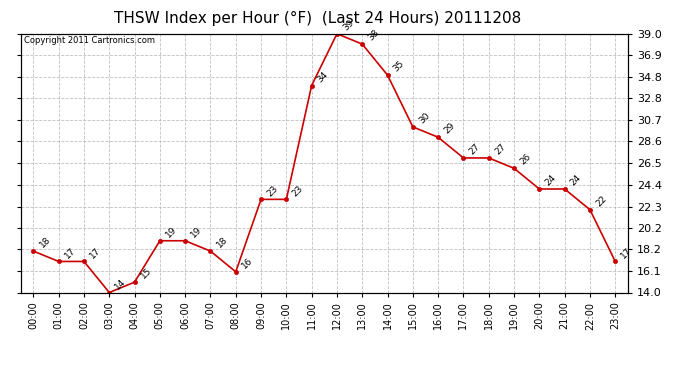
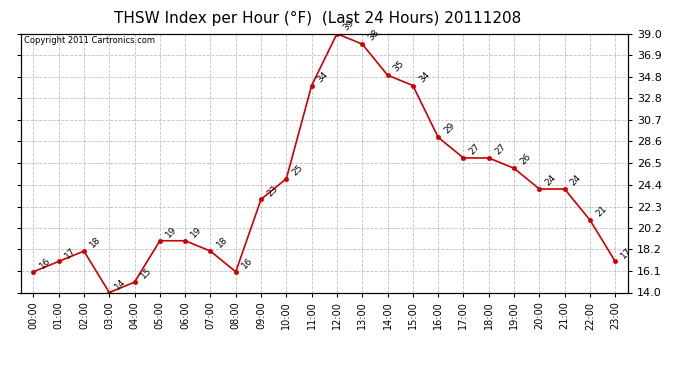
00:00: 18 -> 16
02:00: 17 -> 18
10:00: 23 -> 25
15:00: 30 -> 34
22:00: 22 -> 21
